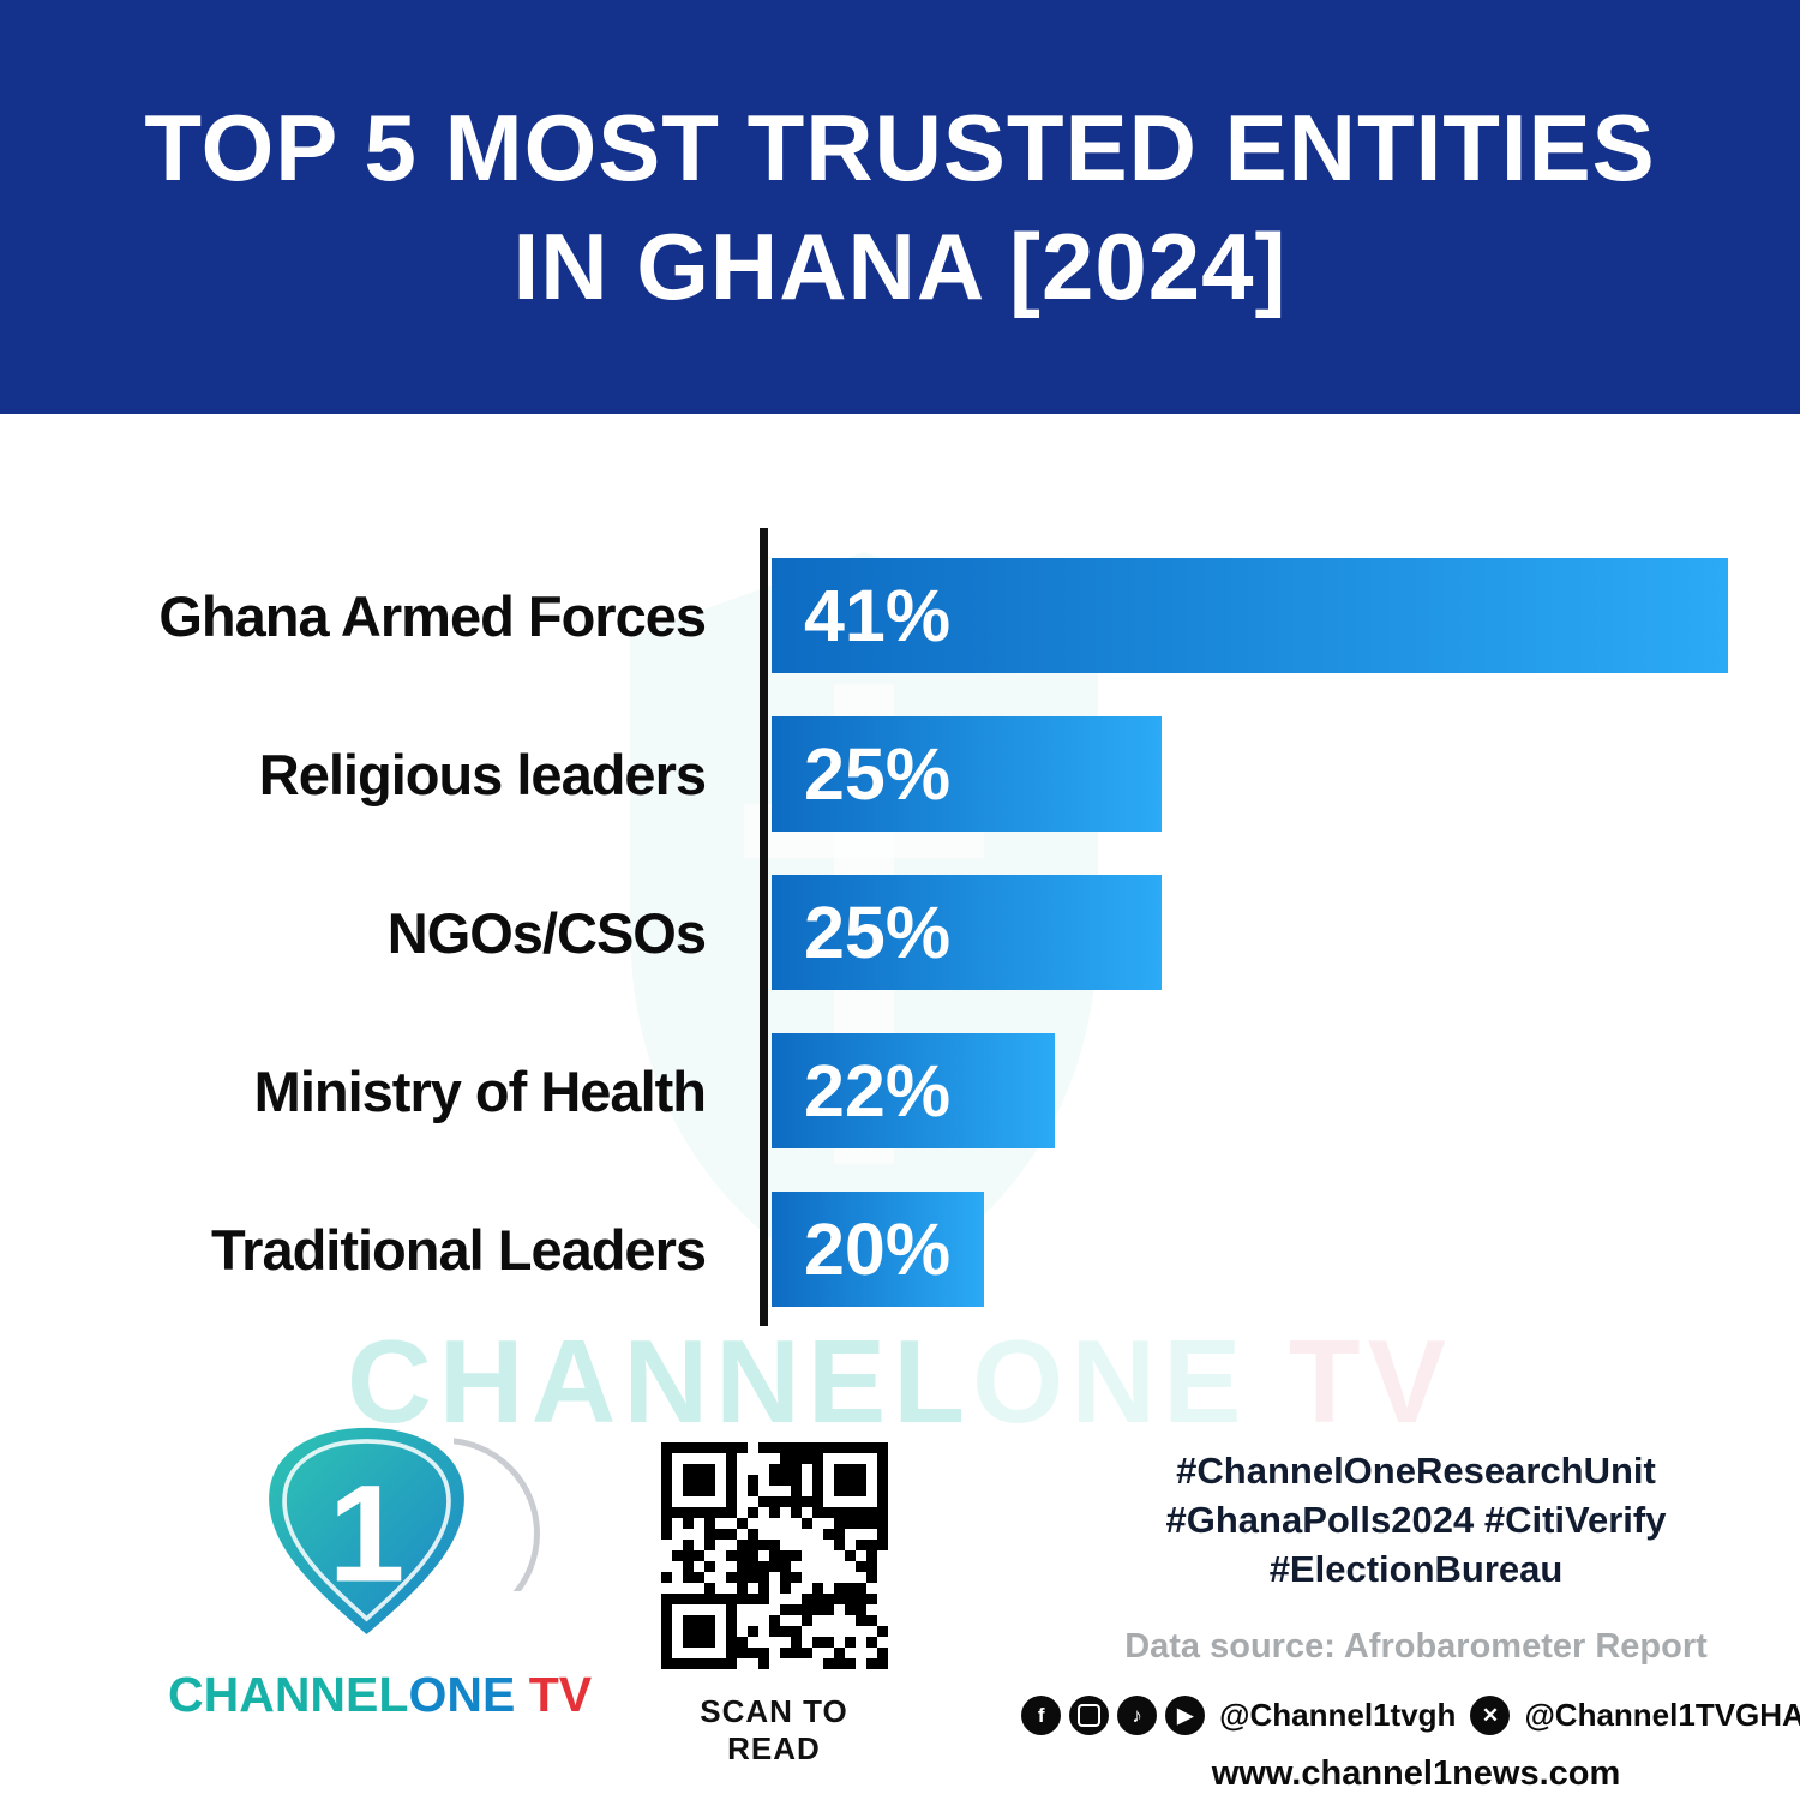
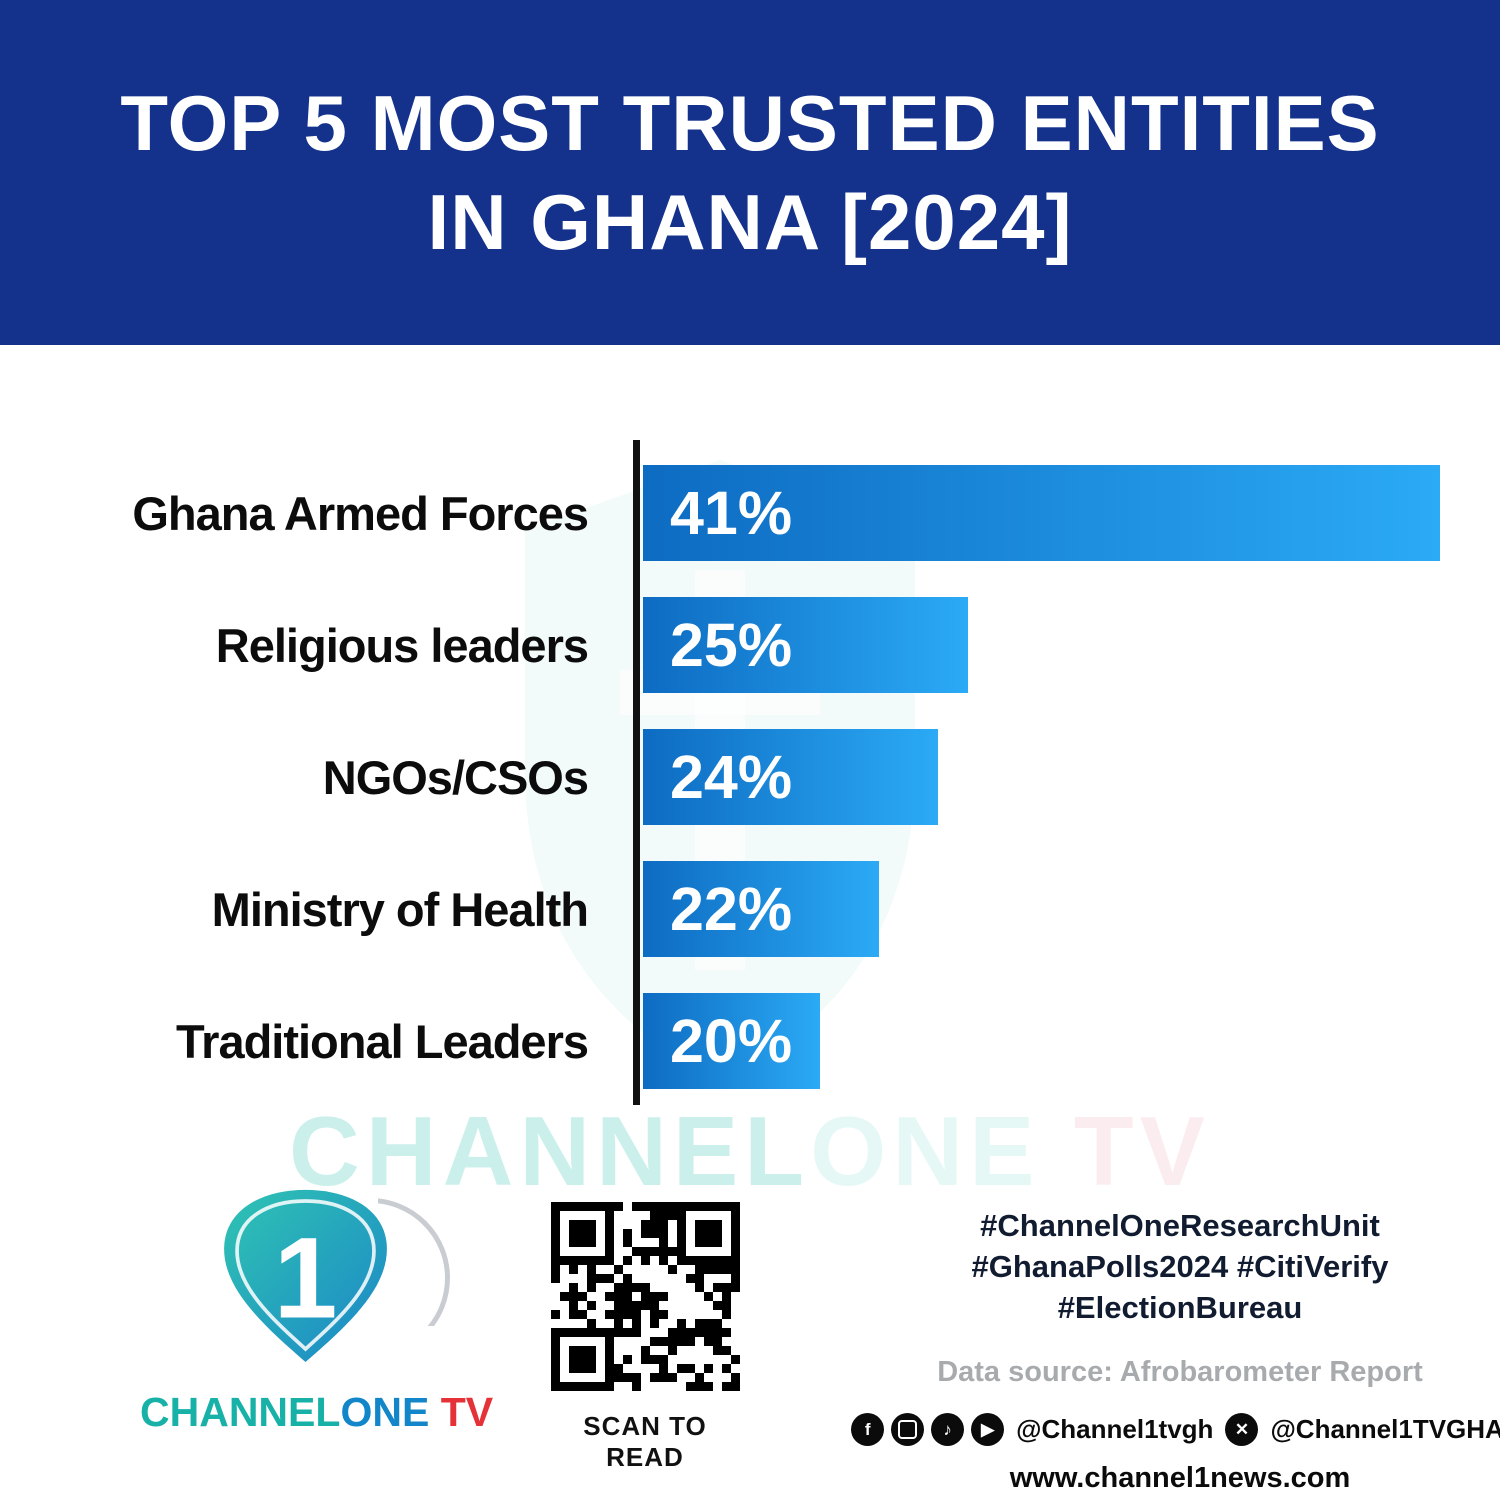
NGOs/CSOs: 25% -> 24%
